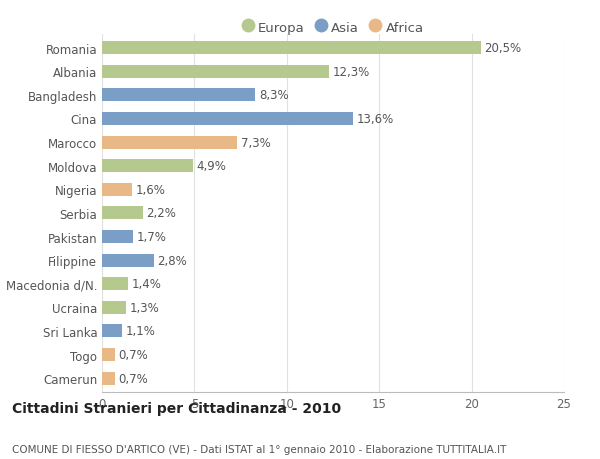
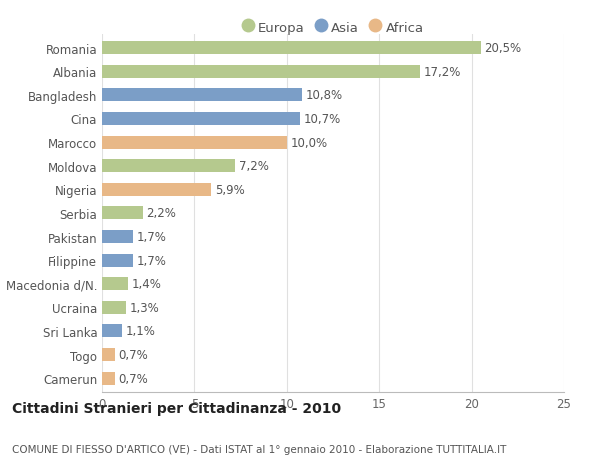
Albania: 12,3% -> 17,2%
Bangladesh: 8,3% -> 10,8%
Cina: 13,6% -> 10,7%
Marocco: 7,3% -> 10,0%
Moldova: 4,9% -> 7,2%
Nigeria: 1,6% -> 5,9%
Filippine: 2,8% -> 1,7%
